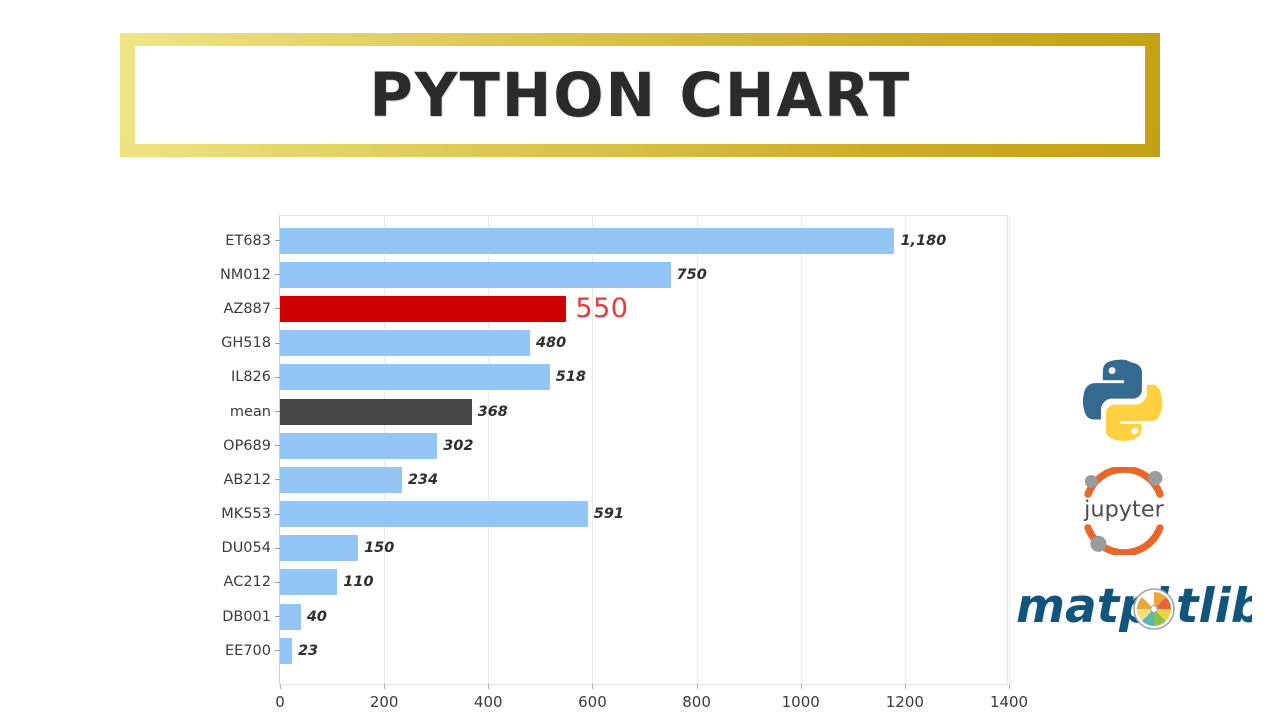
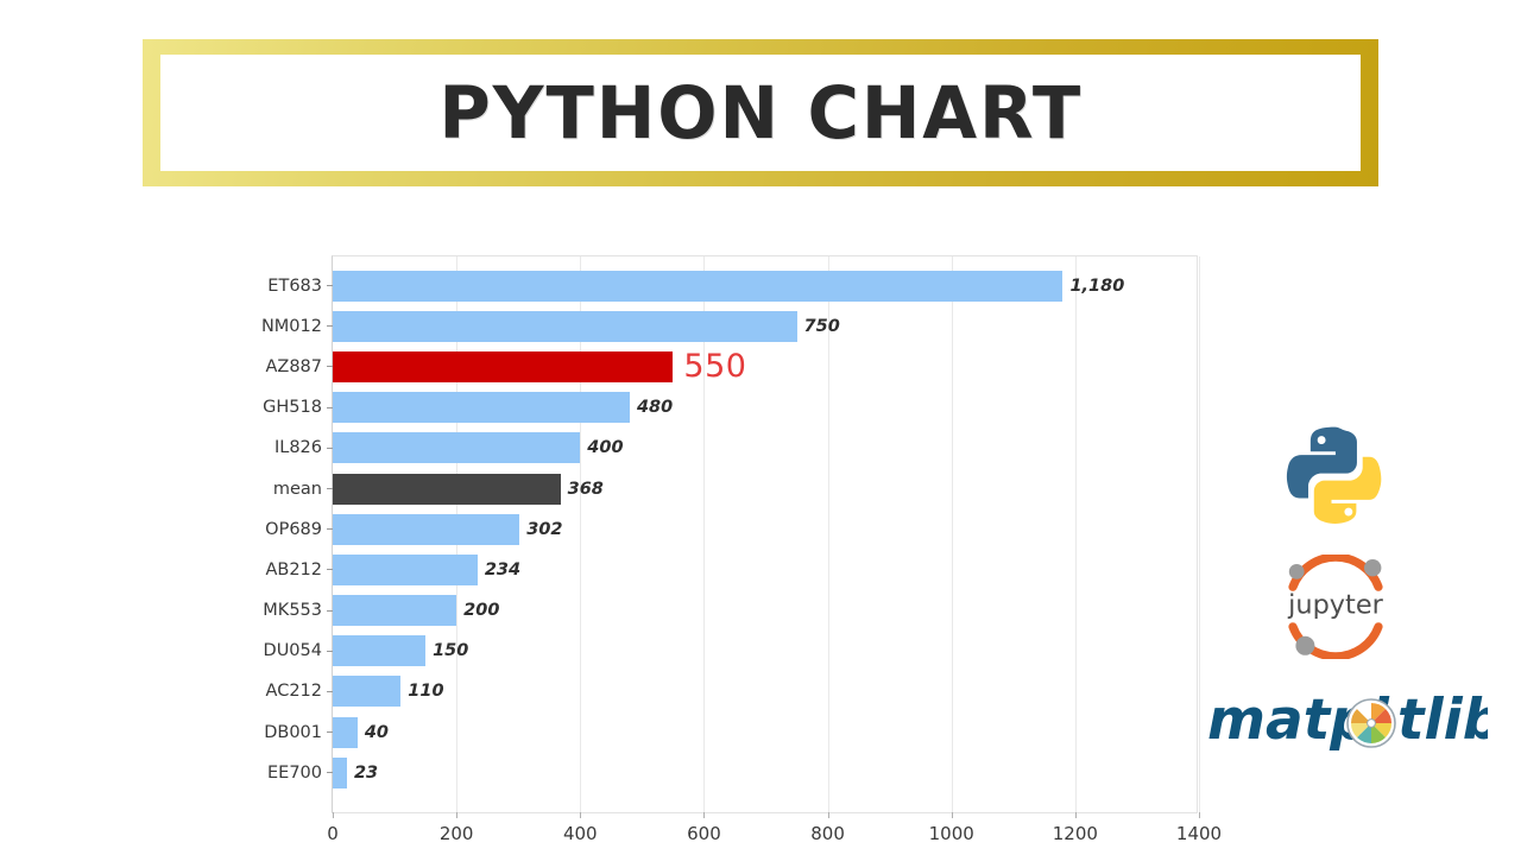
IL826: 518 -> 400
MK553: 591 -> 200
